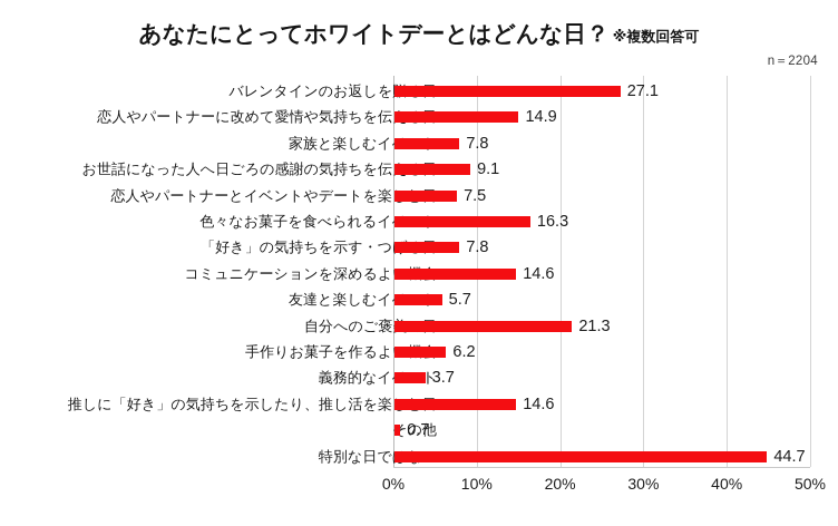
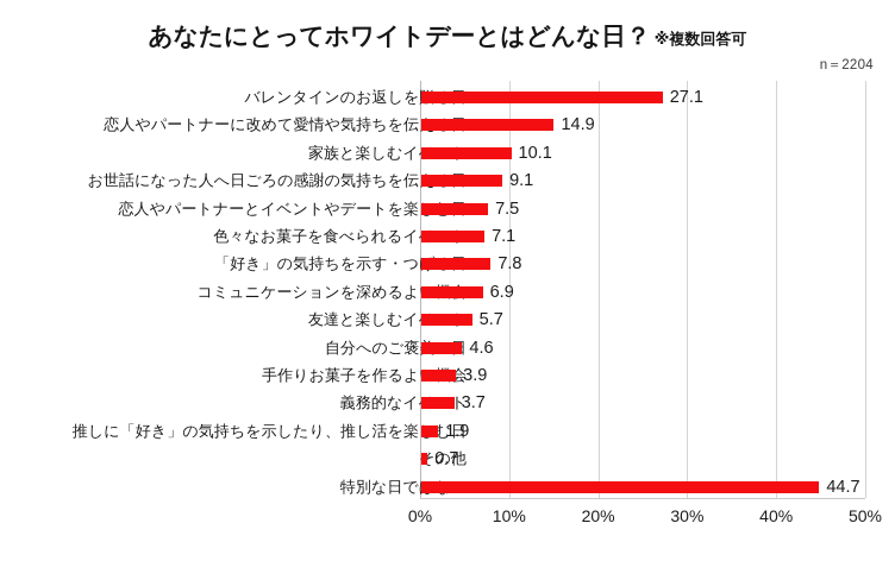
家族と楽しむイベント: 7.8 -> 10.1
色々なお菓子を食べられるイベント: 16.3 -> 7.1
コミュニケーションを深めるよい機会: 14.6 -> 6.9
自分へのご褒美の日: 21.3 -> 4.6
手作りお菓子を作るよい機会: 6.2 -> 3.9
推しに「好き」の気持ちを示したり、推し活を楽しむ日: 14.6 -> 1.9
